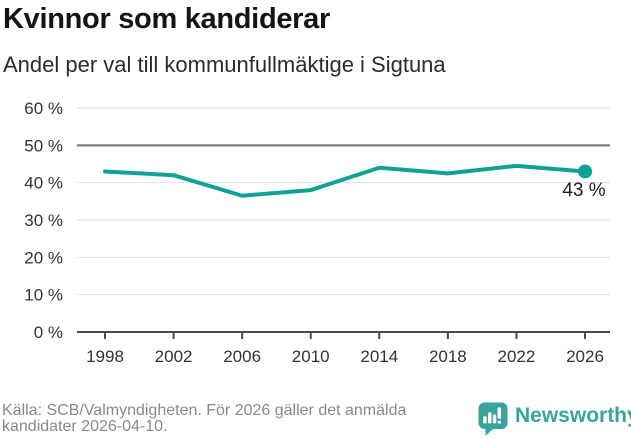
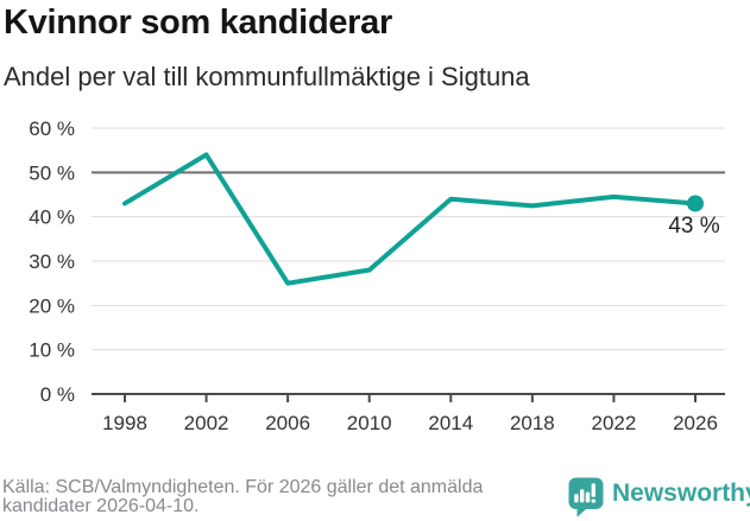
2002: 42% -> 54%
2006: 36% -> 25%
2010: 38% -> 28%
